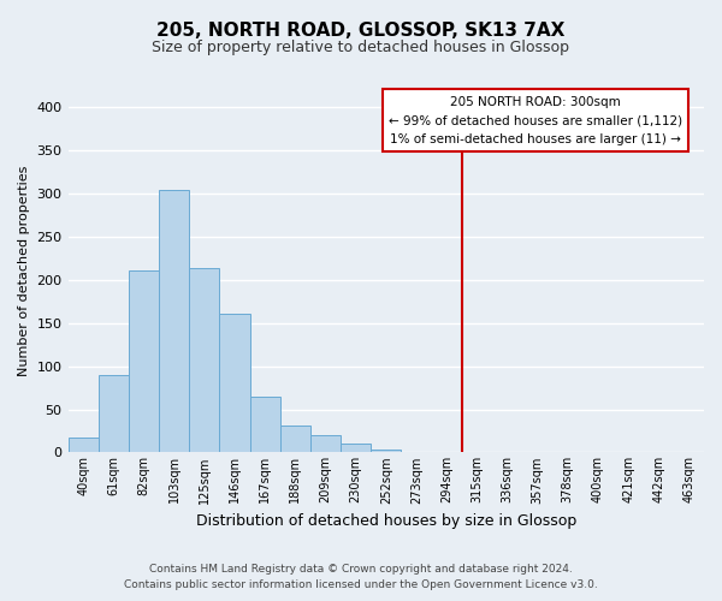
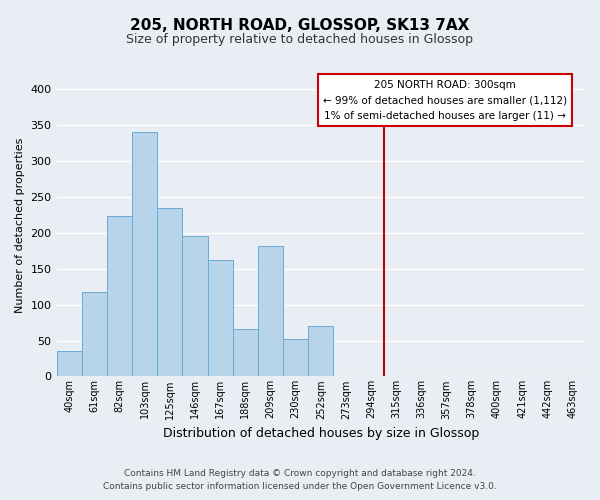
40sqm: 17 -> 36
61sqm: 90 -> 118
82sqm: 211 -> 224
103sqm: 305 -> 340
125sqm: 214 -> 234
146sqm: 161 -> 196
167sqm: 64 -> 162
188sqm: 31 -> 66
209sqm: 20 -> 182
230sqm: 10 -> 52
252sqm: 4 -> 70
